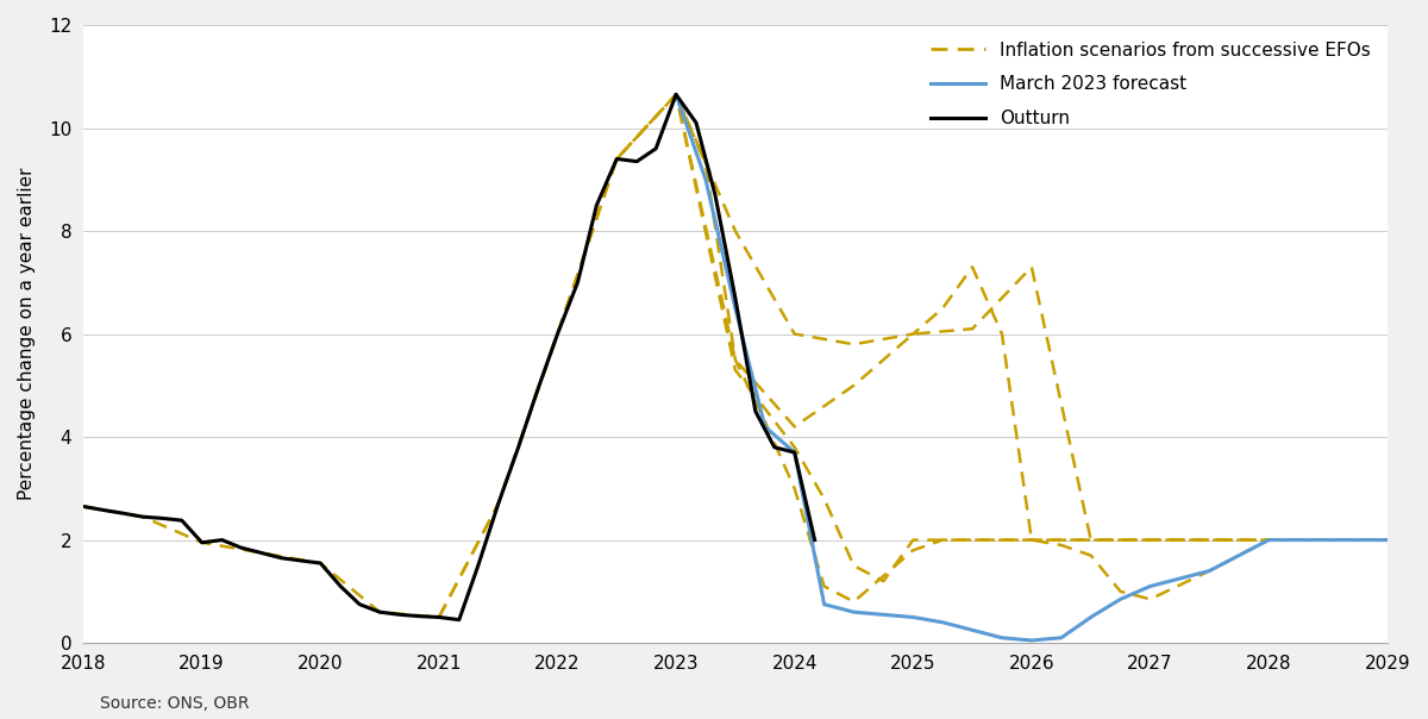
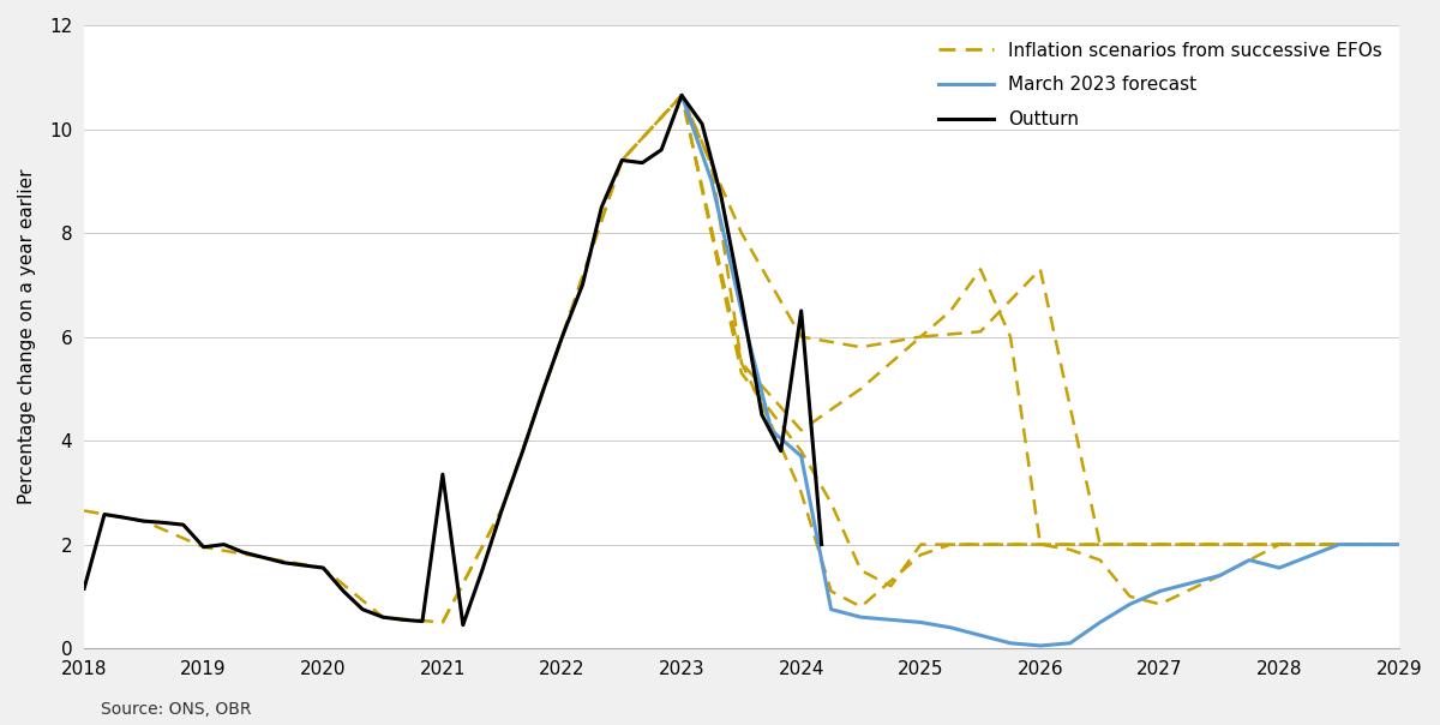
Outturn/2018: 2.65 -> 1.15
Outturn/2021: 0.50 -> 3.35
Outturn/2024: 3.70 -> 6.50
March 2023 forecast/2028: 2.00 -> 1.55
